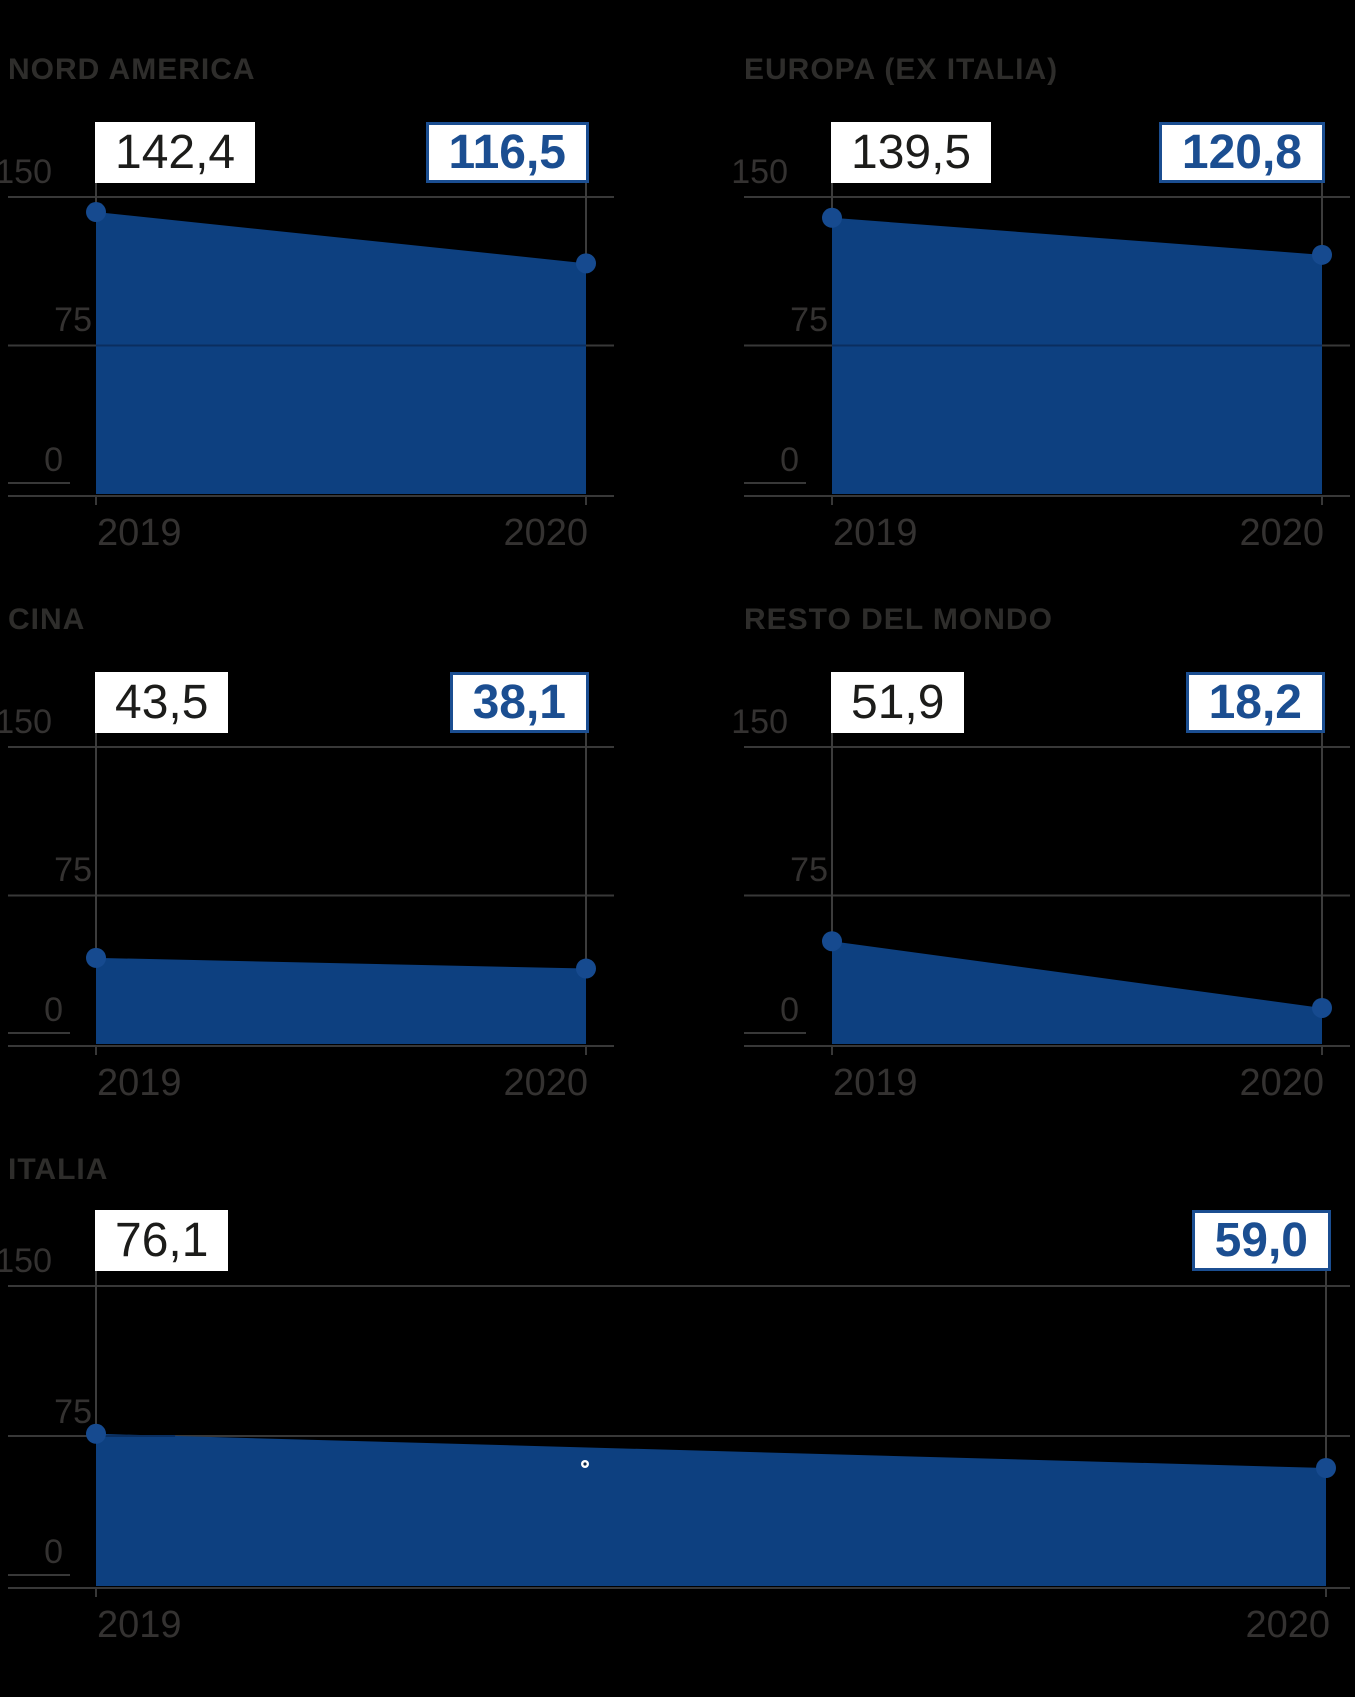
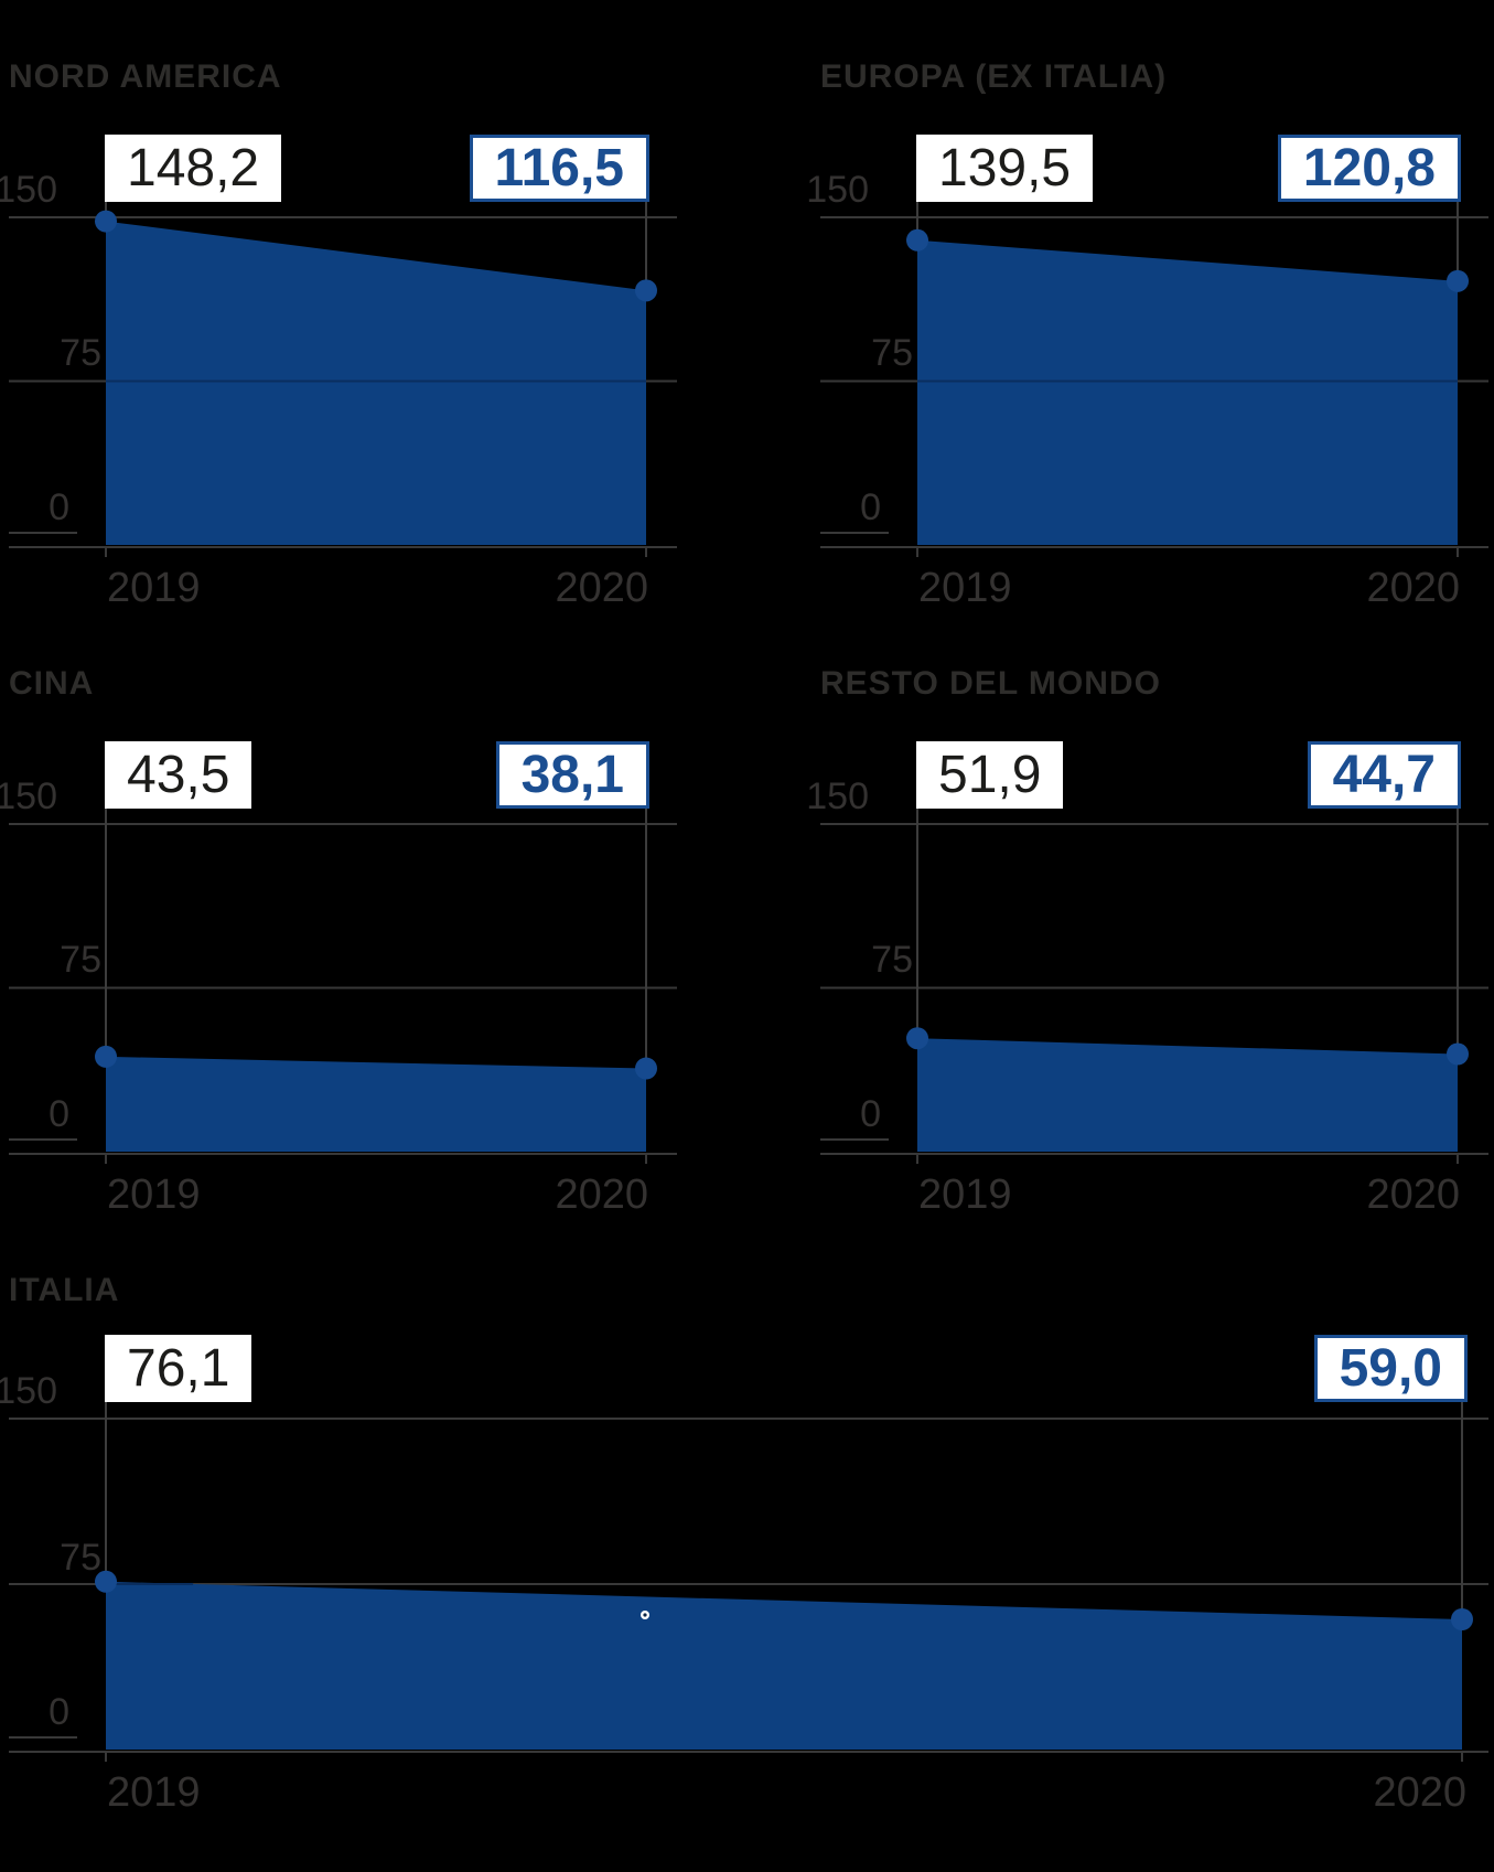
NORD AMERICA/2019: 142,4 -> 148,2
RESTO DEL MONDO/2020: 18,2 -> 44,7
